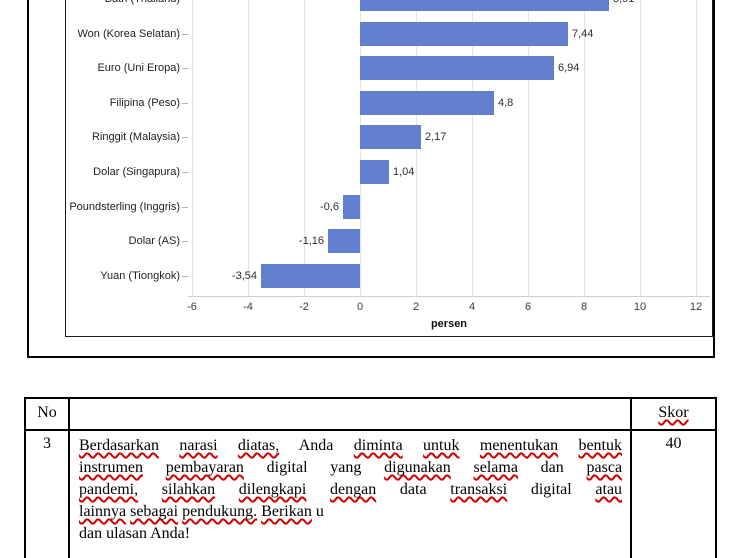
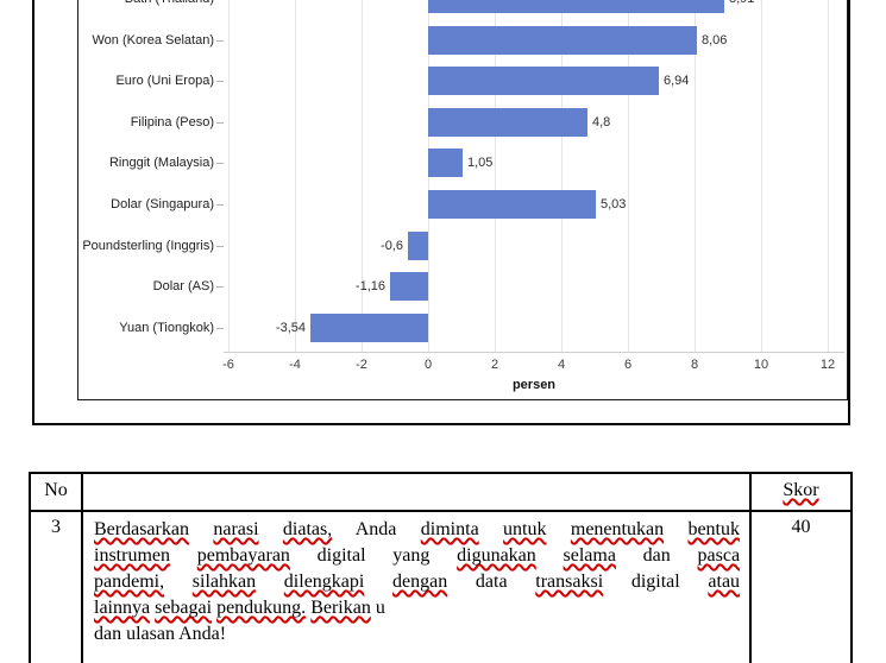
Won (Korea Selatan): 7,44 -> 8,06
Ringgit (Malaysia): 2,17 -> 1,05
Dolar (Singapura): 1,04 -> 5,03
